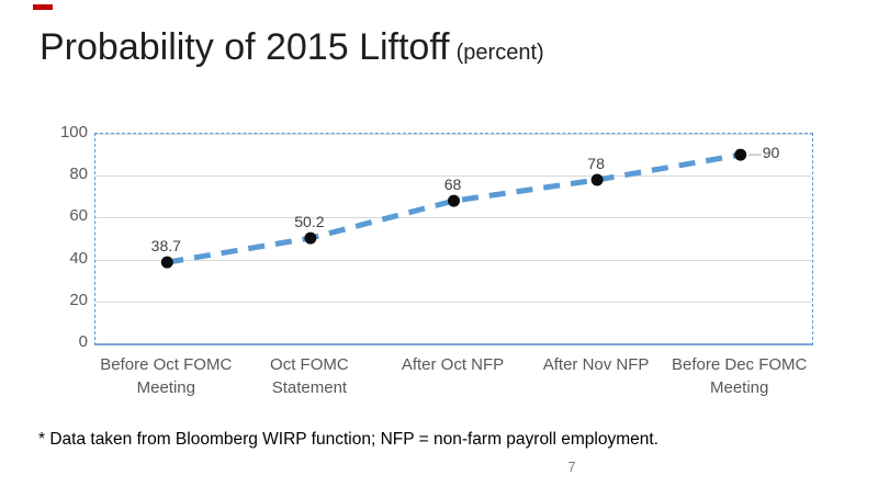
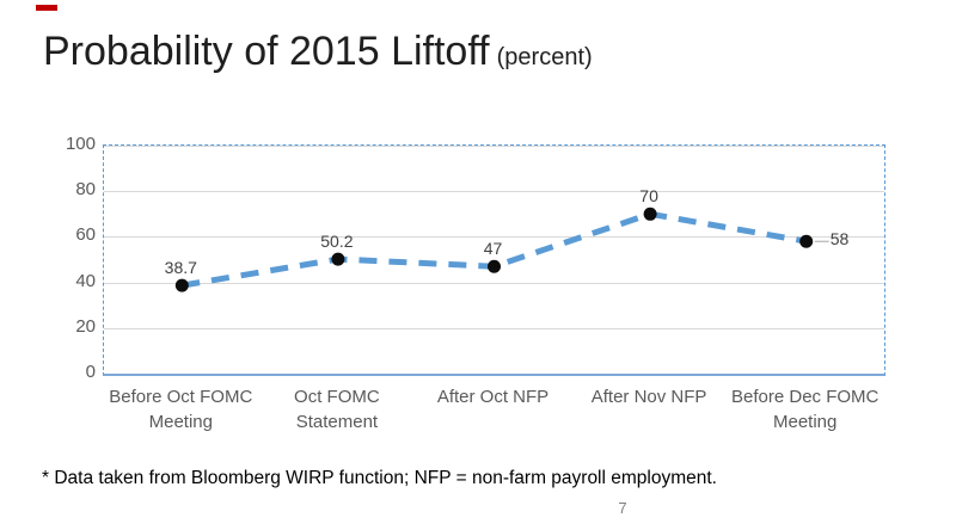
After Oct NFP: 68 -> 47
After Nov NFP: 78 -> 70
Before Dec FOMC Meeting: 90 -> 58
